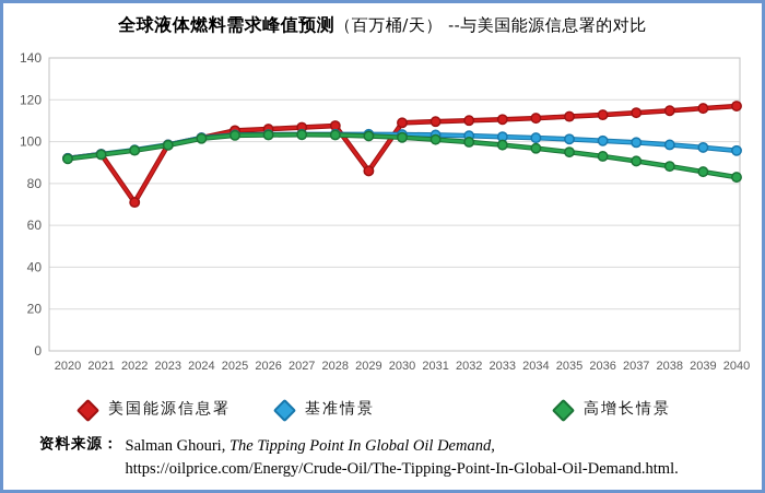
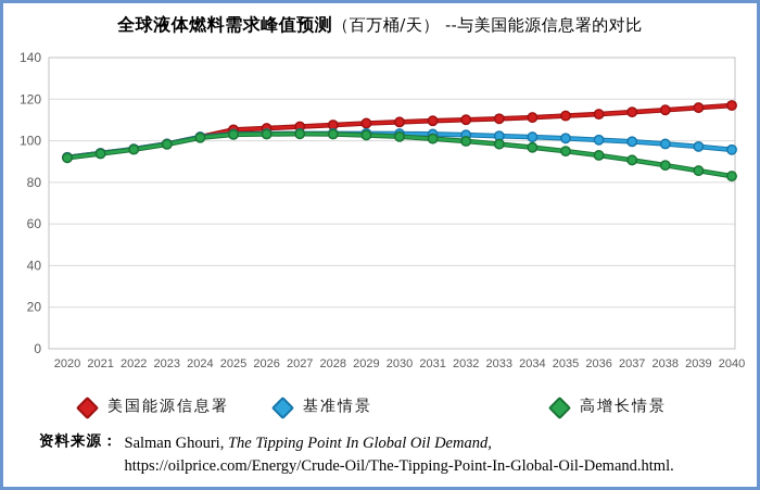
美国能源信息署/2022: 71 -> 96
美国能源信息署/2029: 86 -> 108
